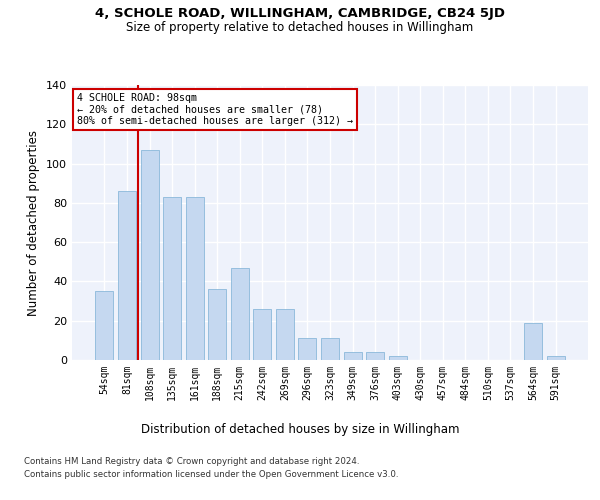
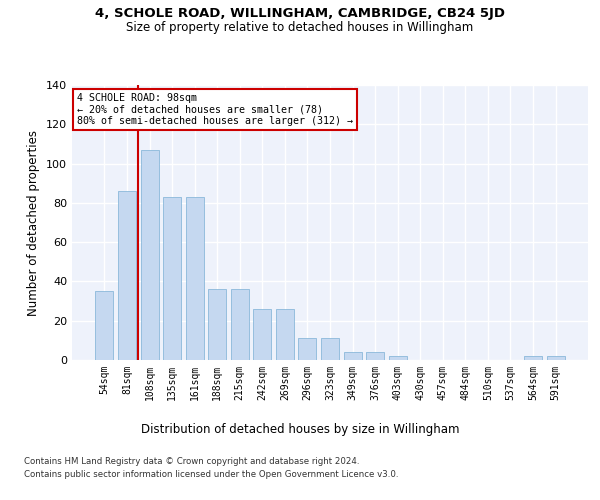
215sqm: 47 -> 36
564sqm: 19 -> 2
